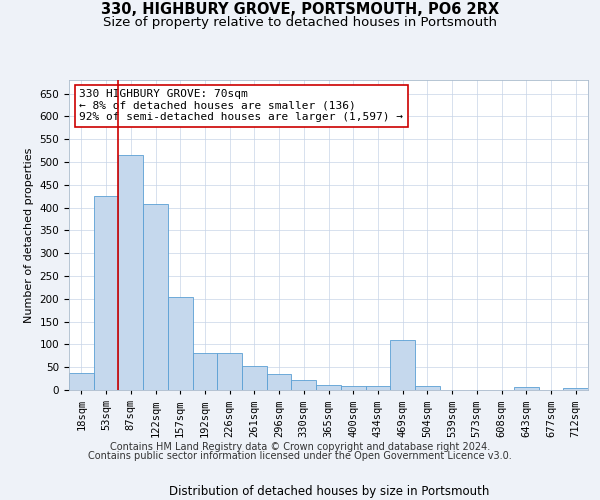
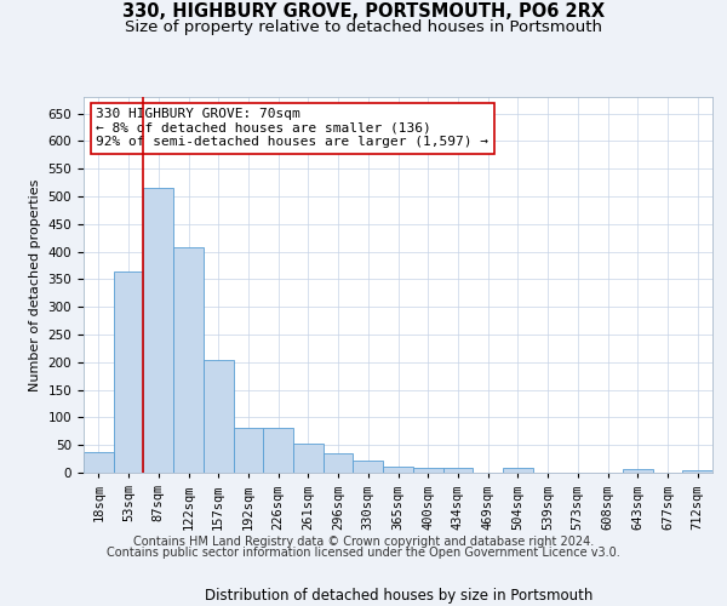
53sqm: 425 -> 365
469sqm: 110 -> 1
